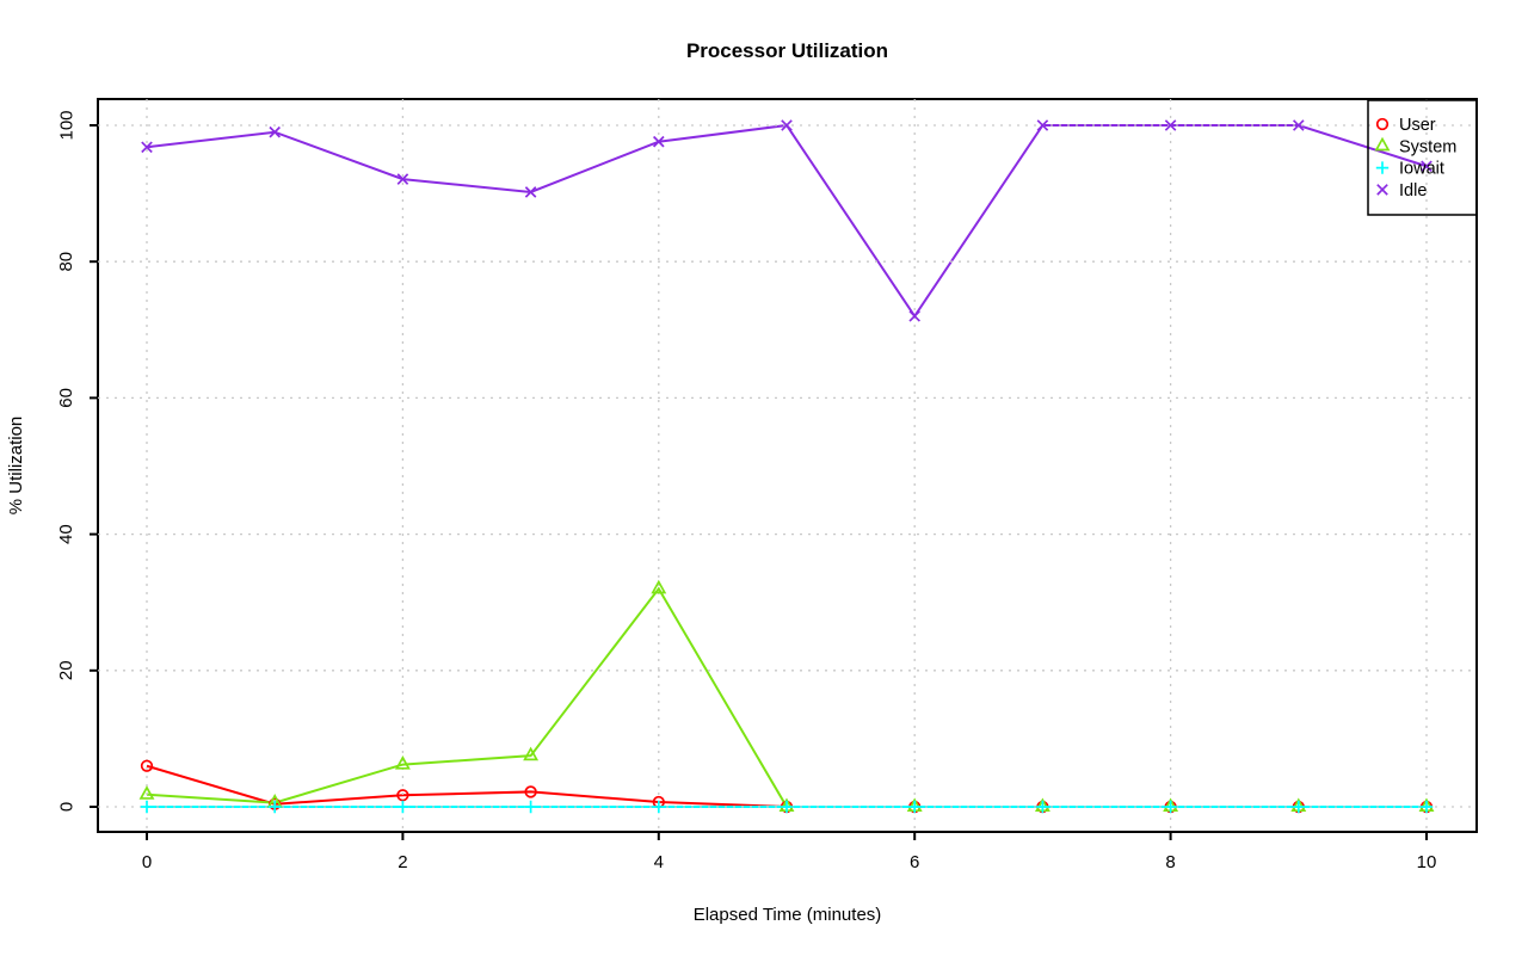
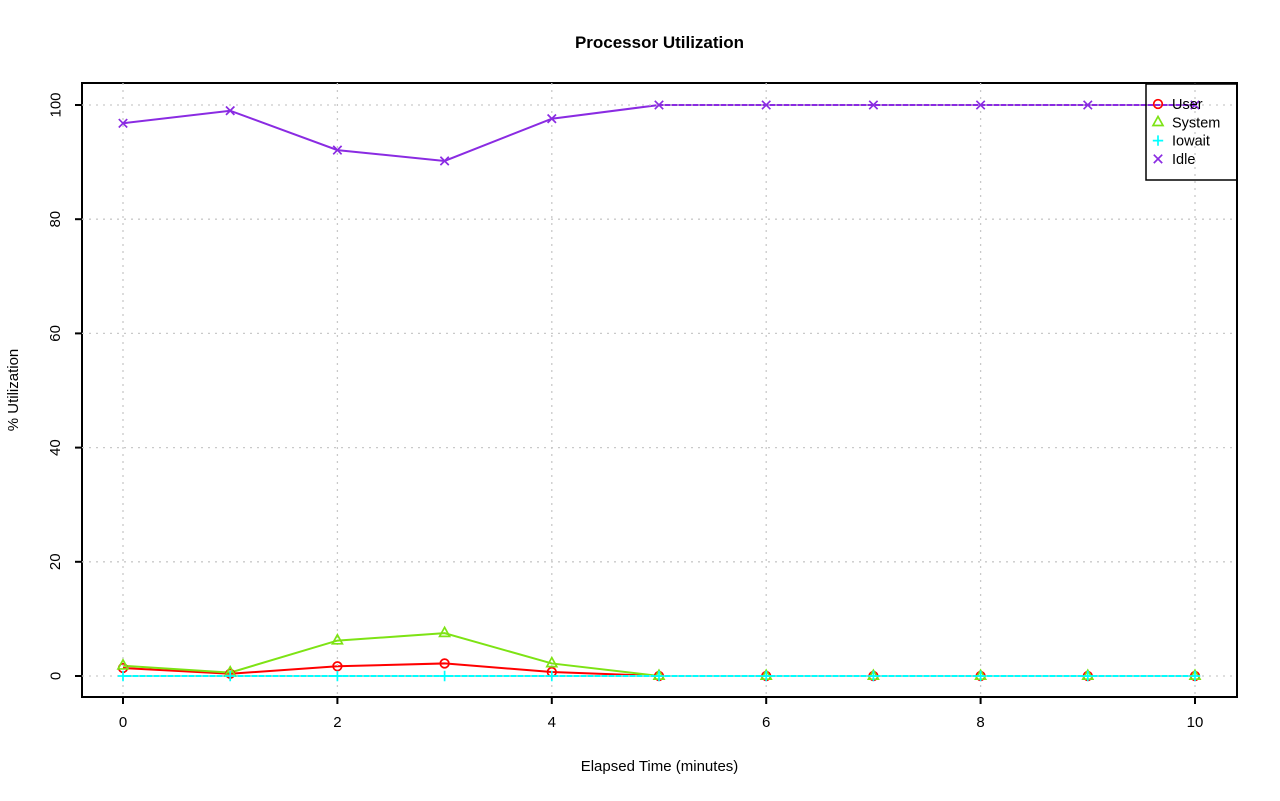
User/0: 6 -> 1
System/4: 32 -> 2
Idle/6: 72 -> 100
Idle/10: 94 -> 100
